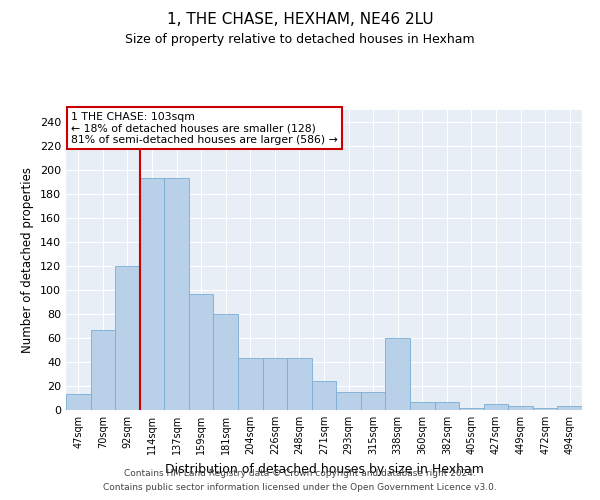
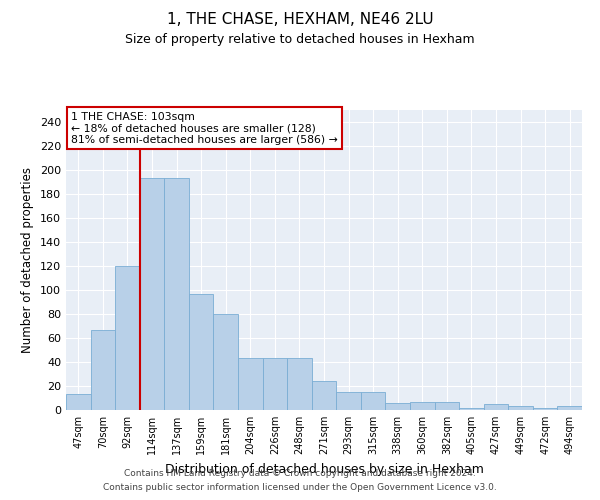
338sqm: 60 -> 6
